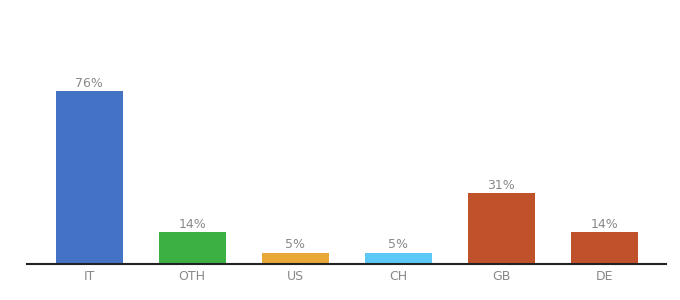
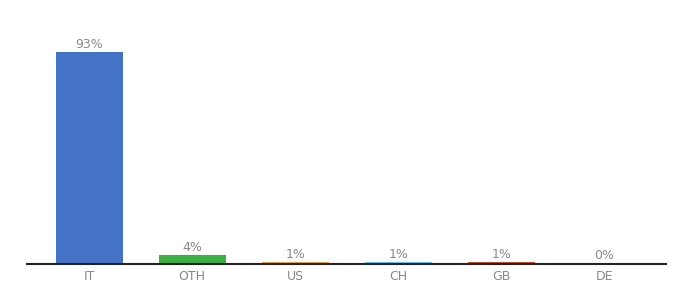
IT: 76% -> 93%
OTH: 14% -> 4%
US: 5% -> 1%
CH: 5% -> 1%
GB: 31% -> 1%
DE: 14% -> 0%
